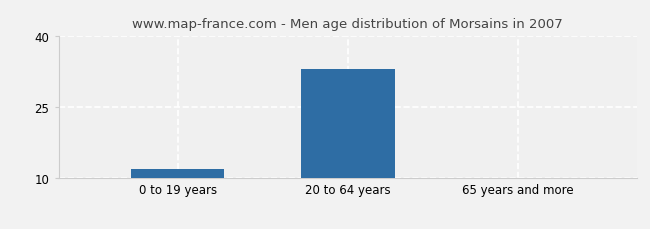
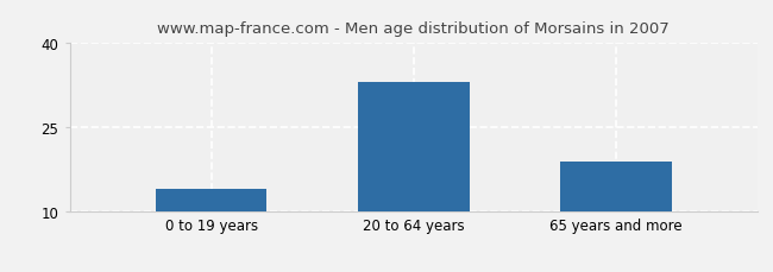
0 to 19 years: 12 -> 14
65 years and more: 10 -> 19
